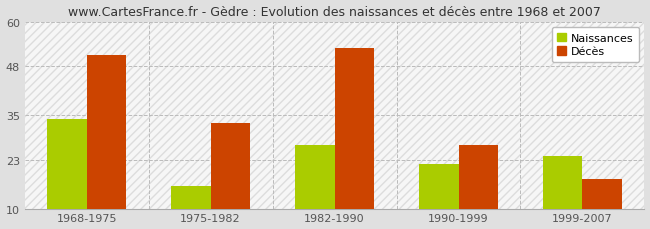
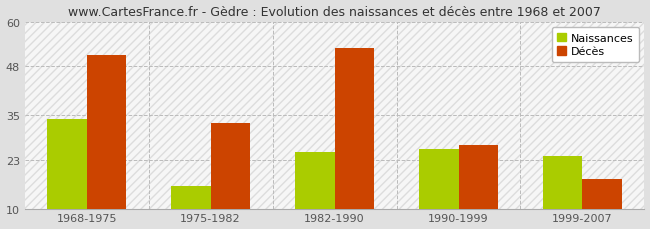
Naissances/1982-1990: 27 -> 25
Naissances/1990-1999: 22 -> 26
